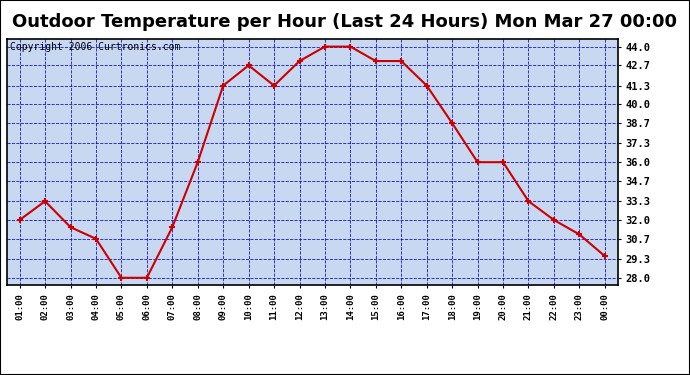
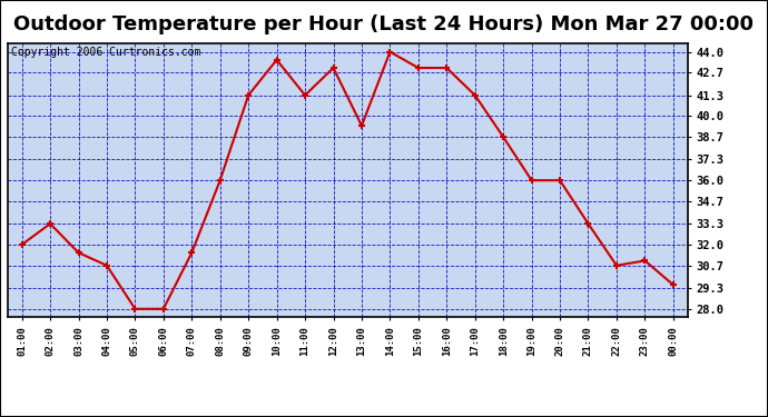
10:00: 42.7 -> 43.5
13:00: 44.0 -> 39.4
22:00: 32.0 -> 30.7
